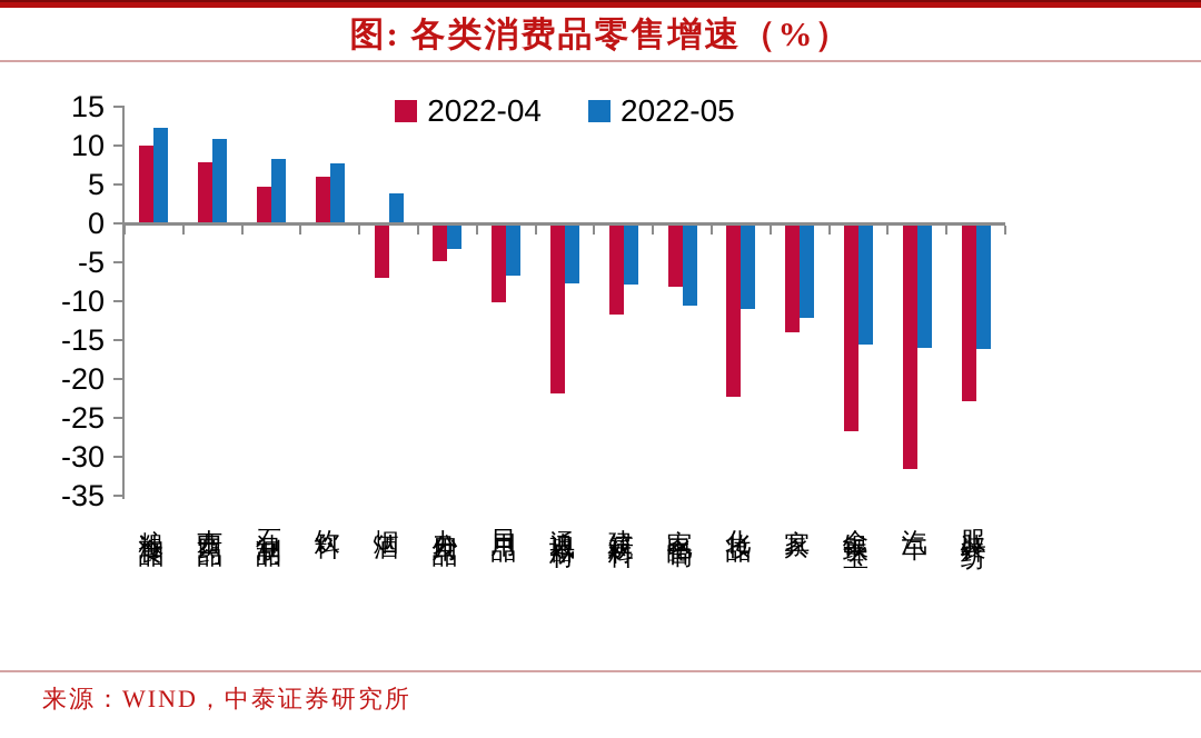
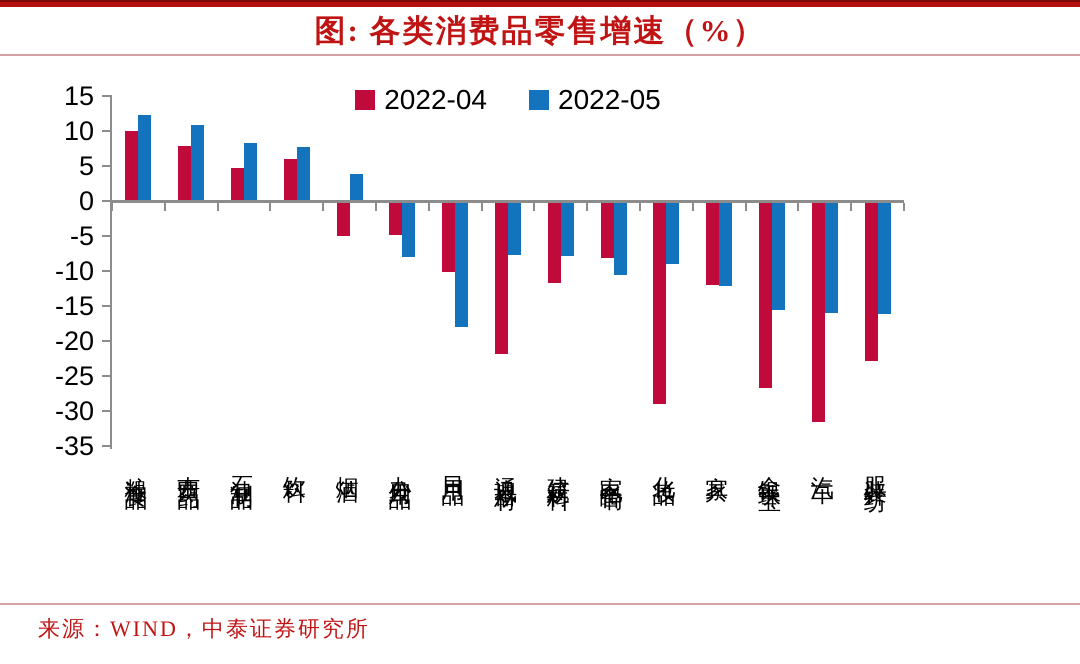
2022-04/烟酒: -7 -> -5
2022-05/办公用品: -3 -> -8
2022-05/日用品: -7 -> -18
2022-04/化妆品: -22 -> -29
2022-05/化妆品: -11 -> -9
2022-04/家具: -14 -> -12
